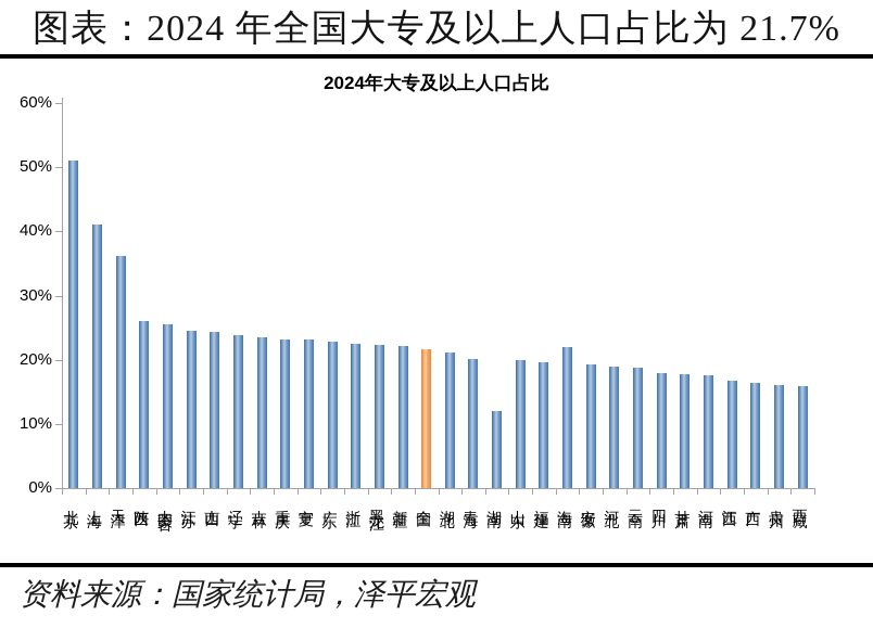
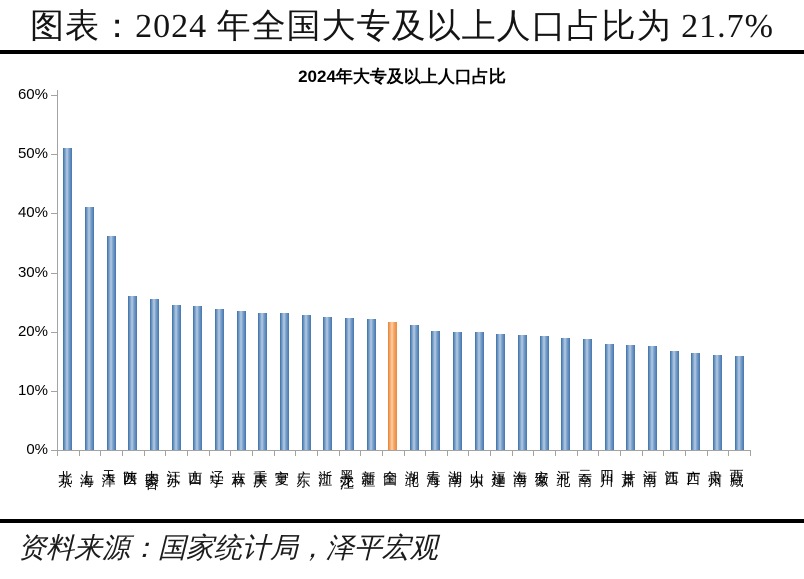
湖南: 12% -> 20%
海南: 22% -> 20%
